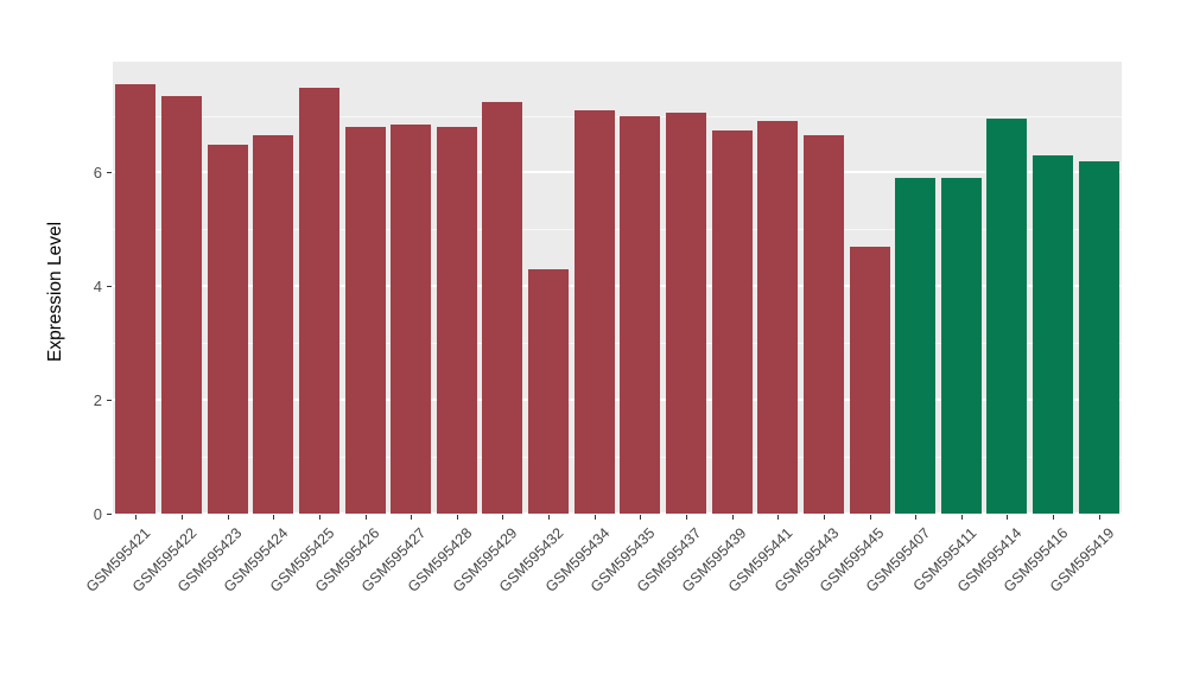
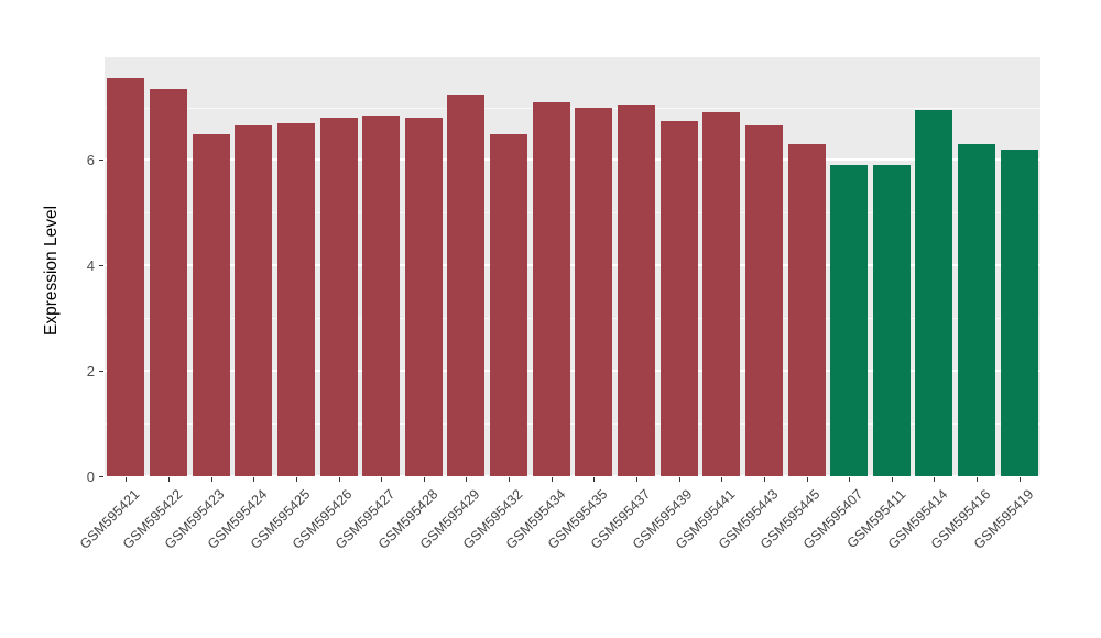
GSM595425: 7.5 -> 6.7
GSM595432: 4.3 -> 6.5
GSM595445: 4.7 -> 6.3
